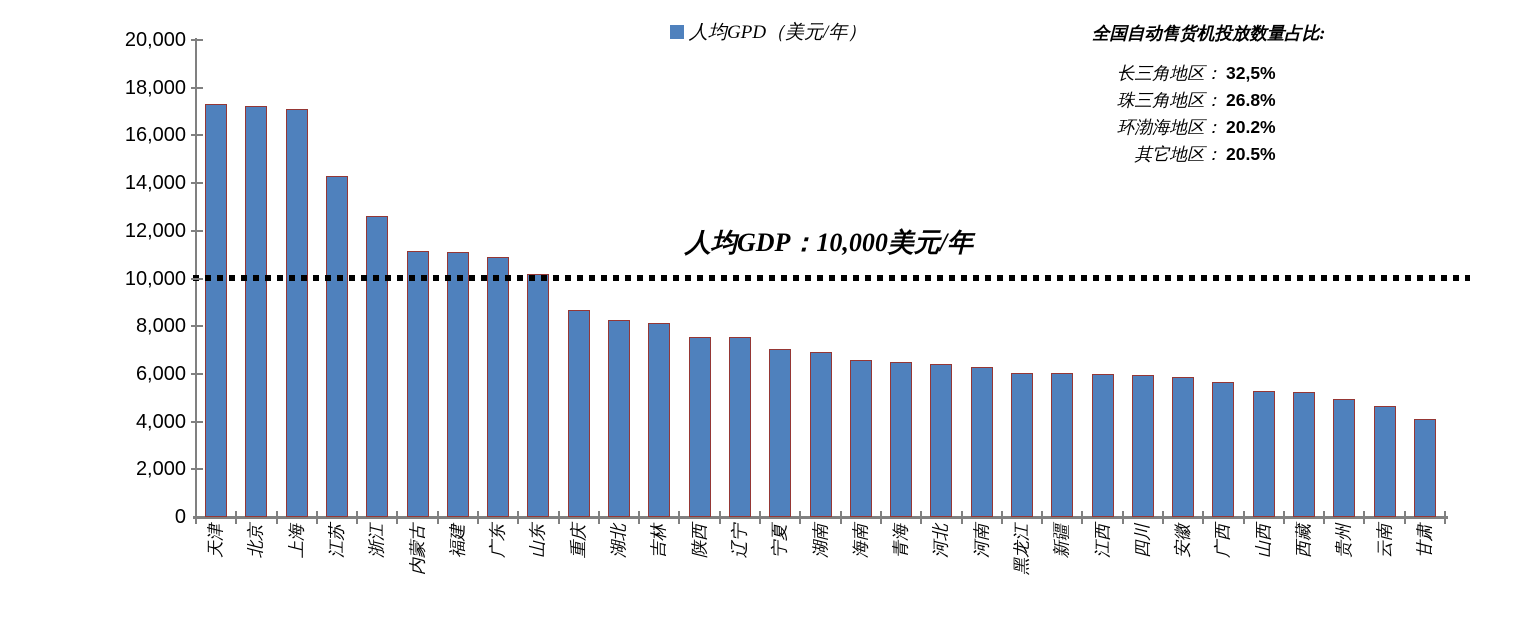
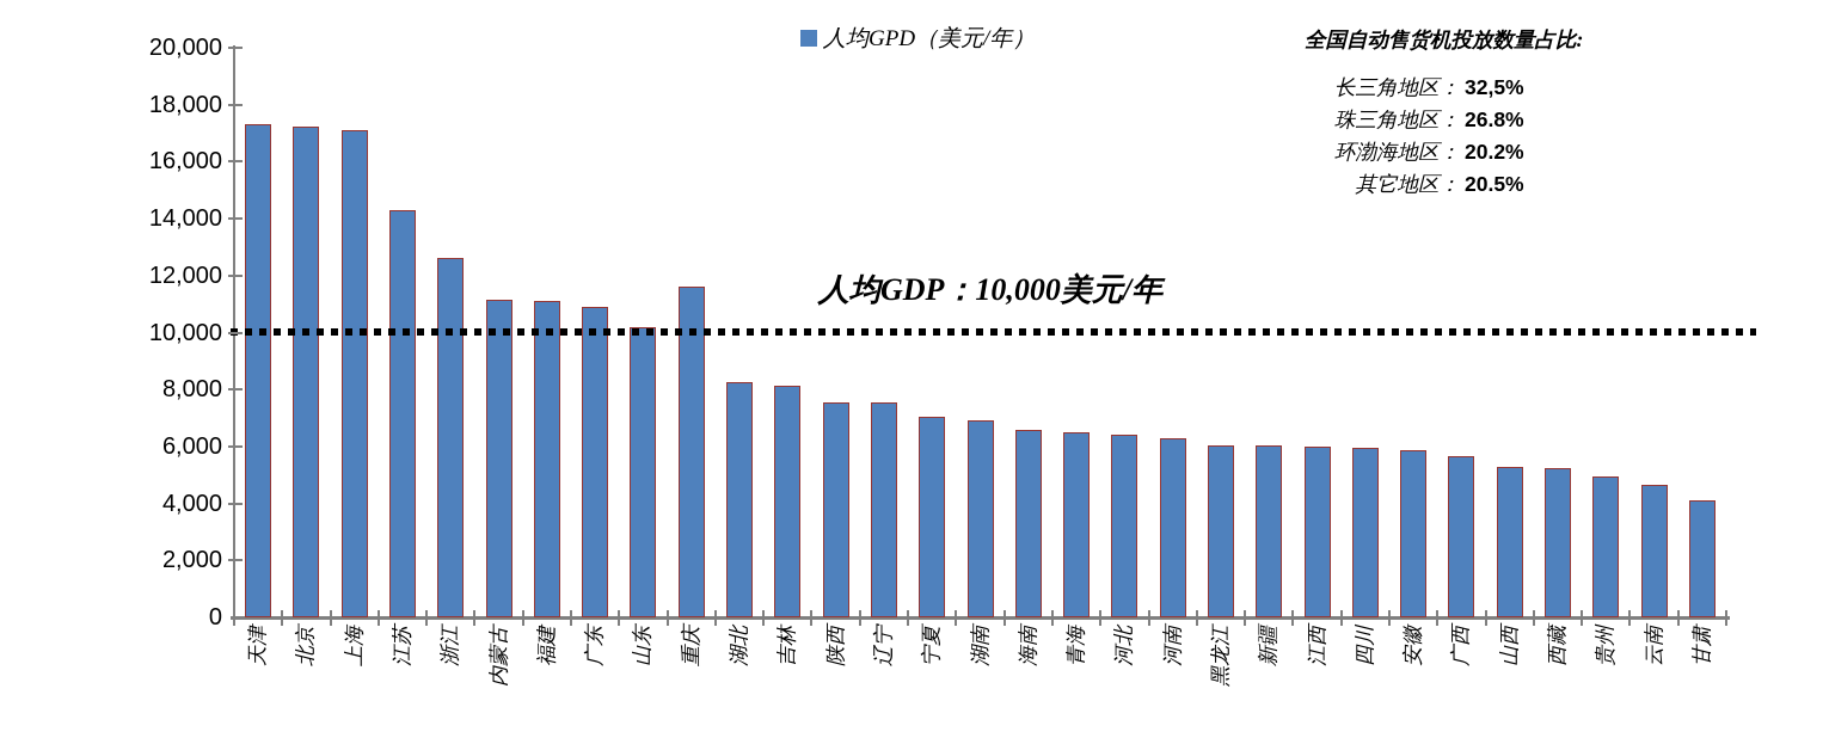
重庆: 8700 -> 11600
